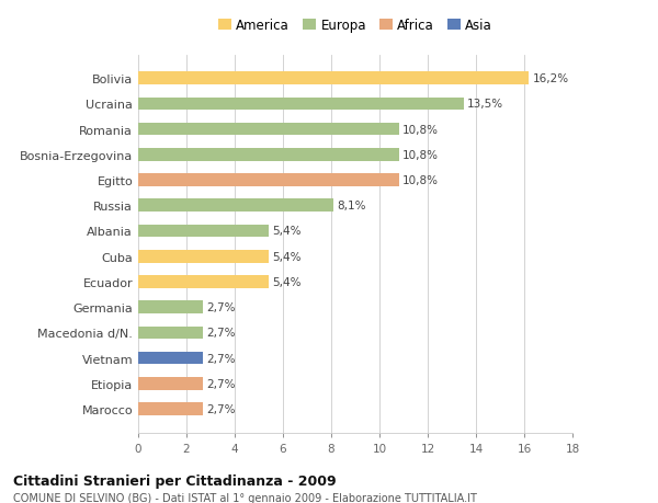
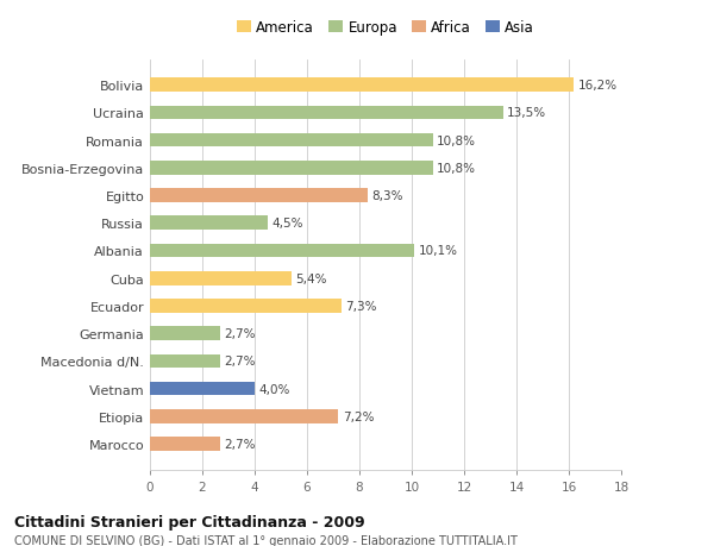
Egitto: 10,8% -> 8,3%
Russia: 8,1% -> 4,5%
Albania: 5,4% -> 10,1%
Ecuador: 5,4% -> 7,3%
Vietnam: 2,7% -> 4,0%
Etiopia: 2,7% -> 7,2%
